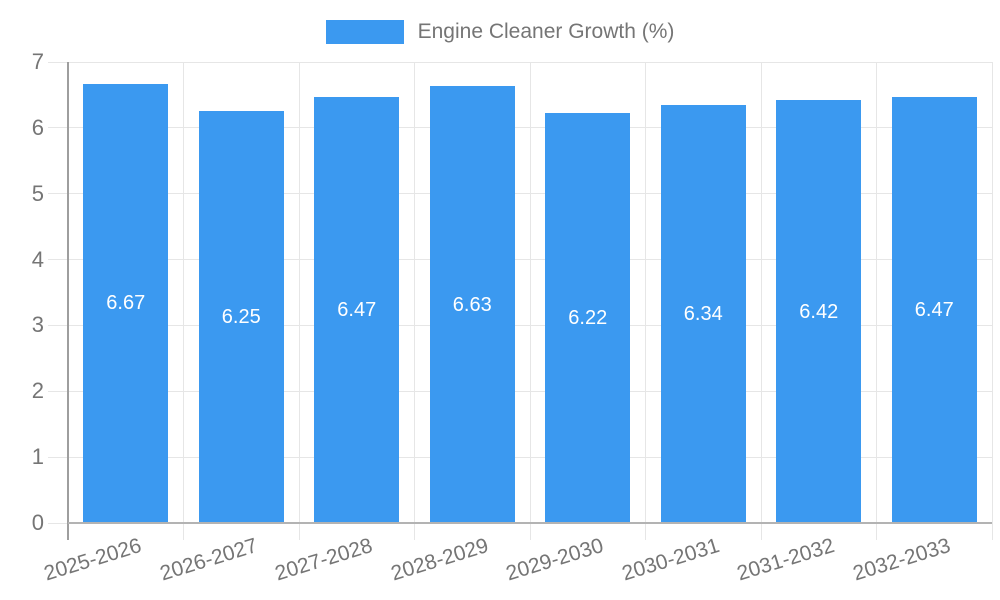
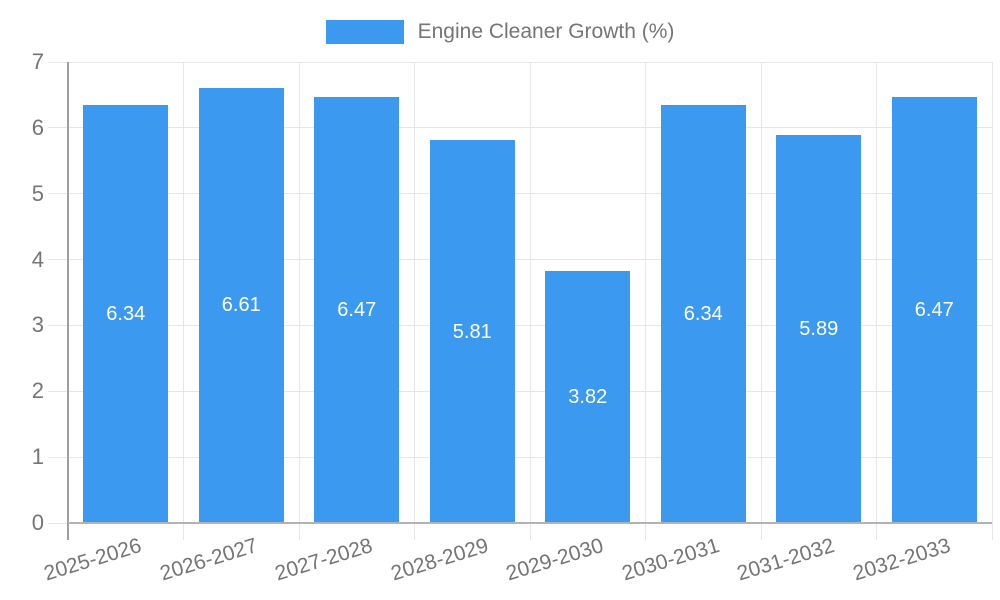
2025-2026: 6.67 -> 6.34
2026-2027: 6.25 -> 6.61
2028-2029: 6.63 -> 5.81
2029-2030: 6.22 -> 3.82
2031-2032: 6.42 -> 5.89
